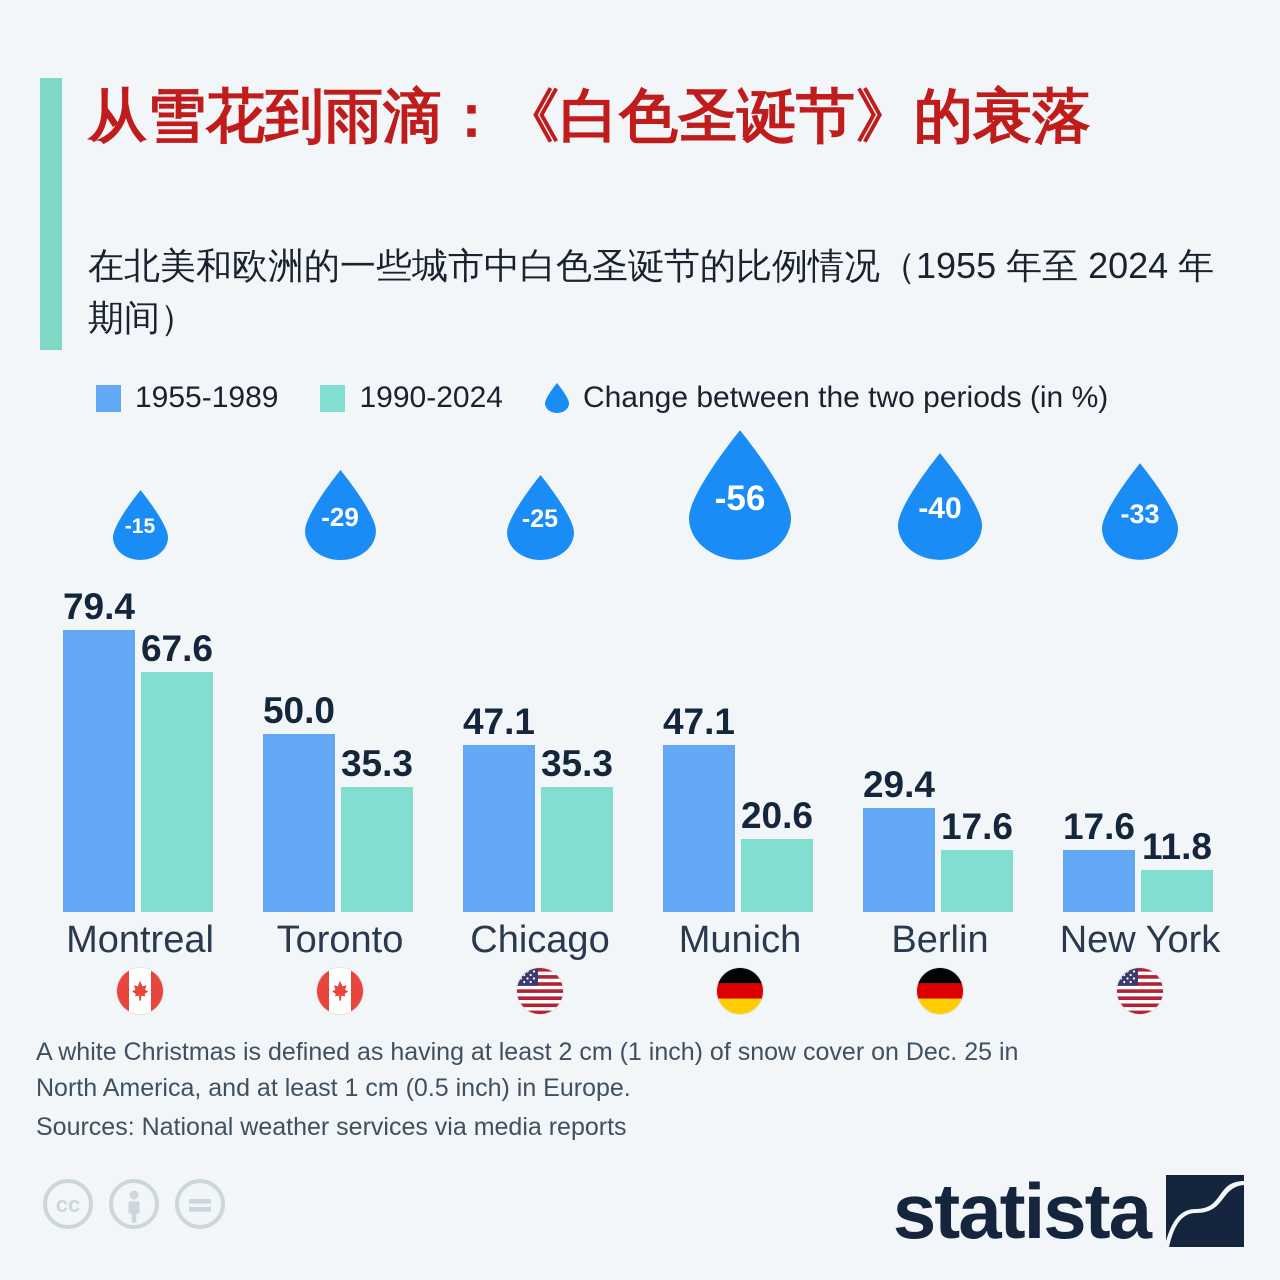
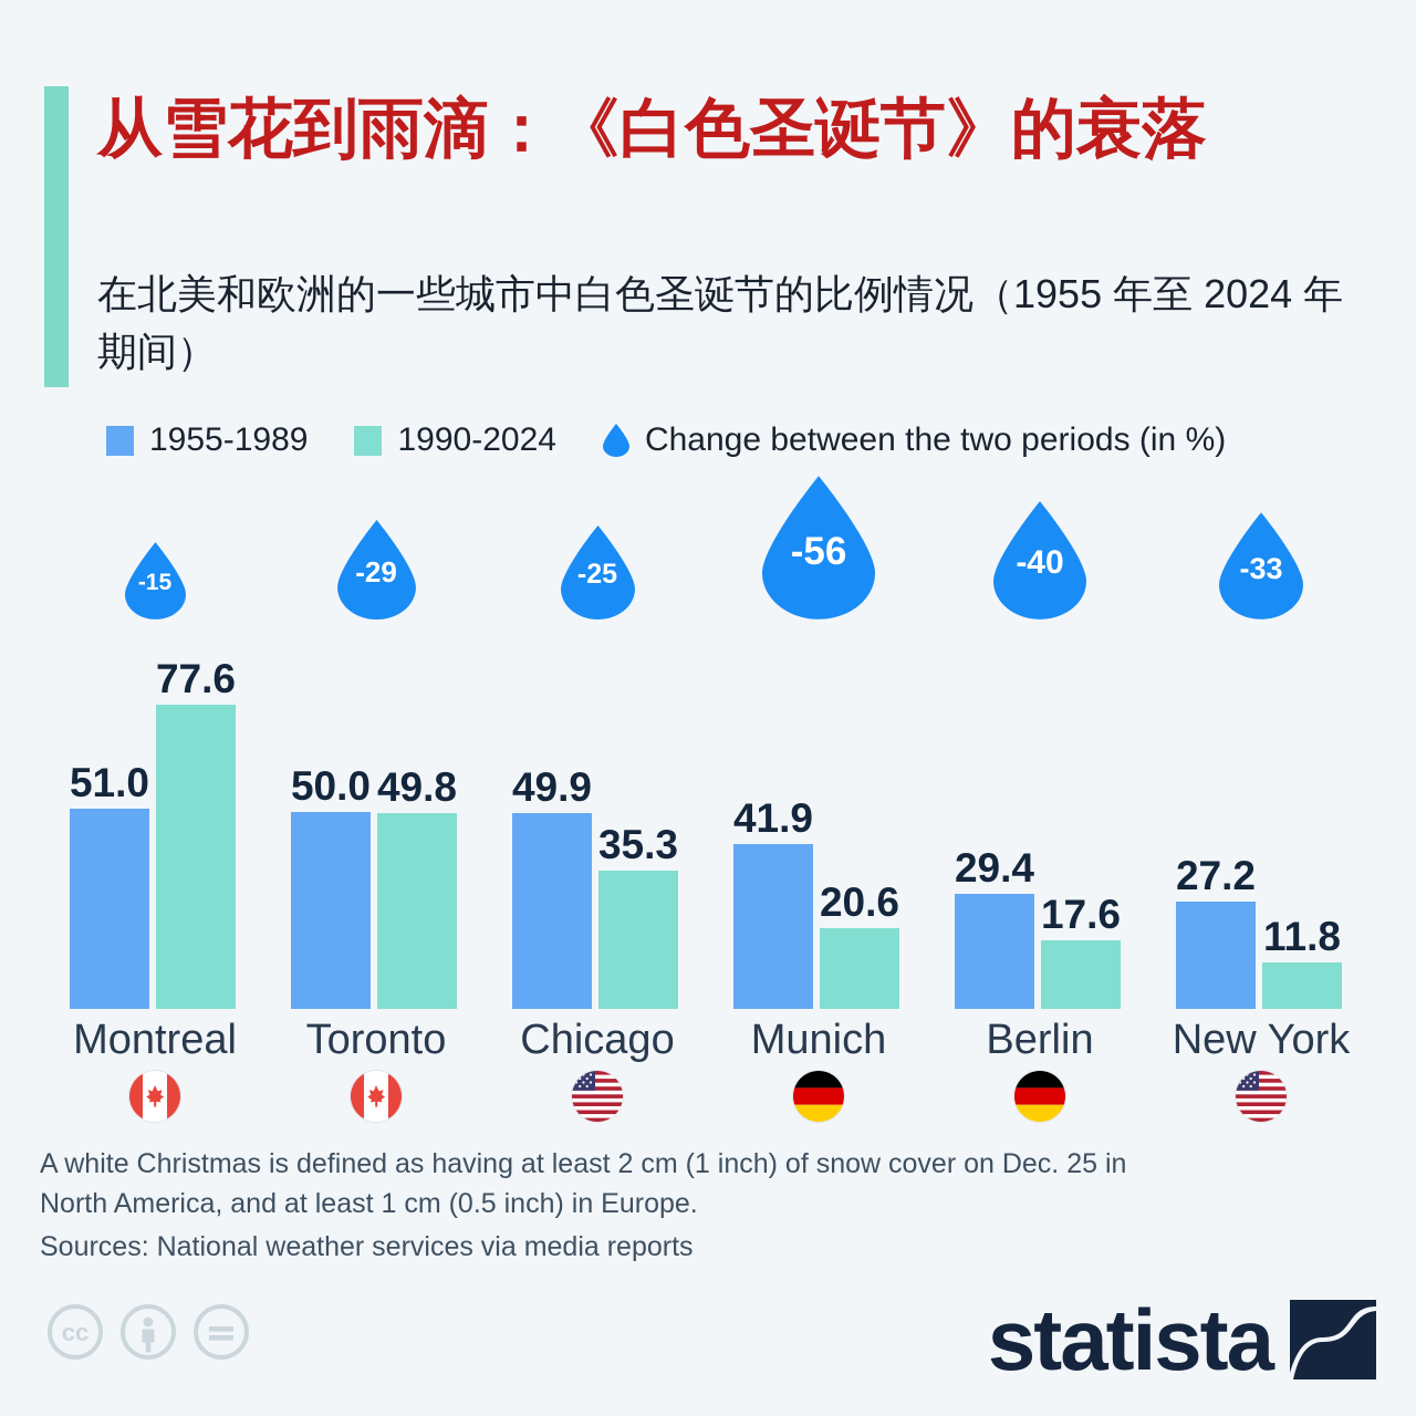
1955-1989/Montreal: 79.4 -> 51.0
1990-2024/Montreal: 67.6 -> 77.6
1990-2024/Toronto: 35.3 -> 49.8
1955-1989/Chicago: 47.1 -> 49.9
1955-1989/Munich: 47.1 -> 41.9
1955-1989/New York: 17.6 -> 27.2
